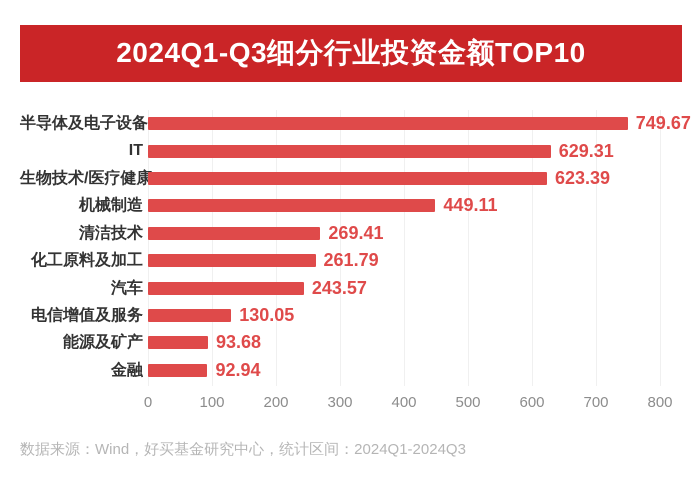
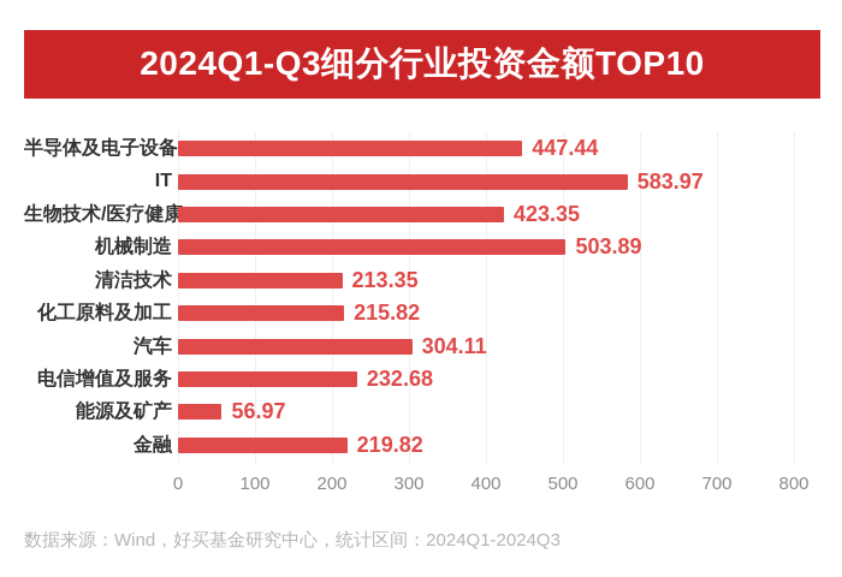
半导体及电子设备: 749.67 -> 447.44
IT: 629.31 -> 583.97
生物技术/医疗健康: 623.39 -> 423.35
机械制造: 449.11 -> 503.89
清洁技术: 269.41 -> 213.35
化工原料及加工: 261.79 -> 215.82
汽车: 243.57 -> 304.11
电信增值及服务: 130.05 -> 232.68
能源及矿产: 93.68 -> 56.97
金融: 92.94 -> 219.82
